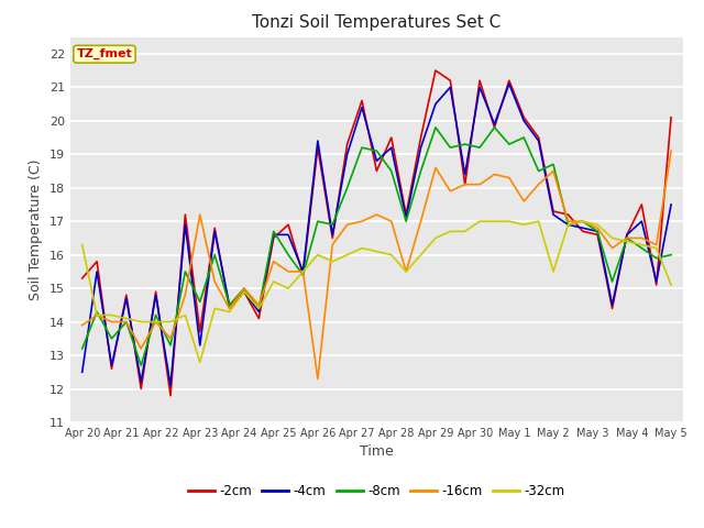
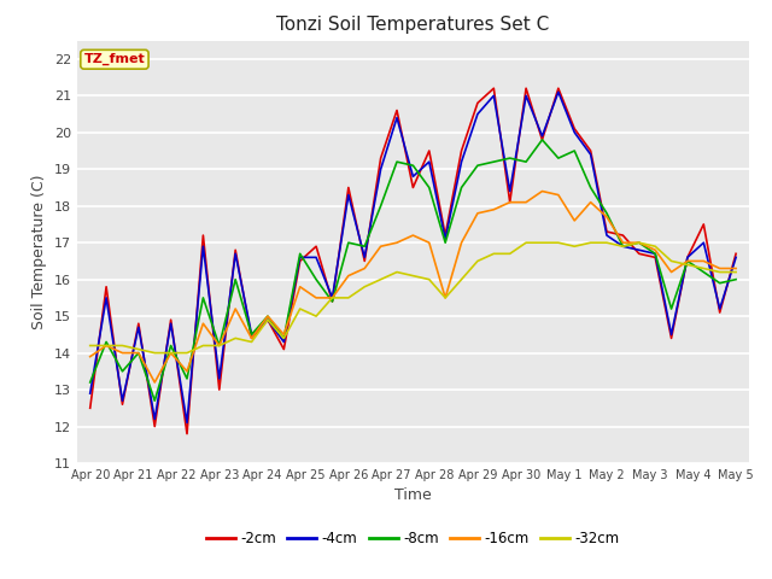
-2cm/Apr 20: 15.3 -> 12.5
-4cm/Apr 20: 12.5 -> 12.9
-32cm/Apr 20: 16.3 -> 14.2
-2cm/Apr 23: 13.7 -> 13.0
-8cm/Apr 23: 14.6 -> 14.2
-16cm/Apr 23: 17.2 -> 14.2
-32cm/Apr 23: 12.8 -> 14.2
-2cm/Apr 26: 19.2 -> 18.5
-4cm/Apr 26: 19.4 -> 18.3
-16cm/Apr 26: 12.3 -> 16.1
-32cm/Apr 26: 16.0 -> 15.5
-2cm/Apr 29: 21.5 -> 20.8
-8cm/Apr 29: 19.8 -> 19.1
-16cm/Apr 29: 18.6 -> 17.8
-8cm/May 2: 18.7 -> 17.8
-16cm/May 2: 18.5 -> 17.7
-32cm/May 2: 15.5 -> 17.0
-2cm/May 5: 20.1 -> 16.7
-4cm/May 5: 17.5 -> 16.6
-16cm/May 5: 19.1 -> 16.3
-32cm/May 5: 15.1 -> 16.2
